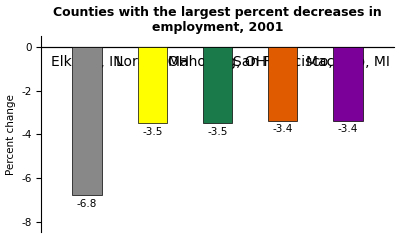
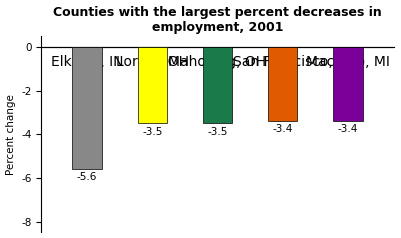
Elkhart, IN: -6.8 -> -5.6
